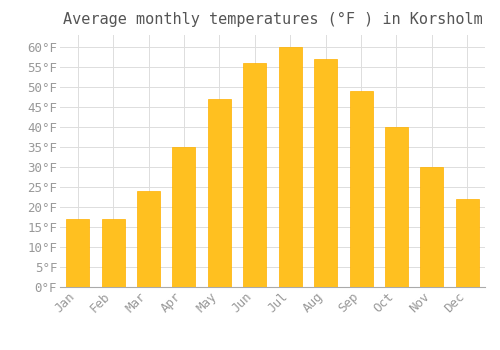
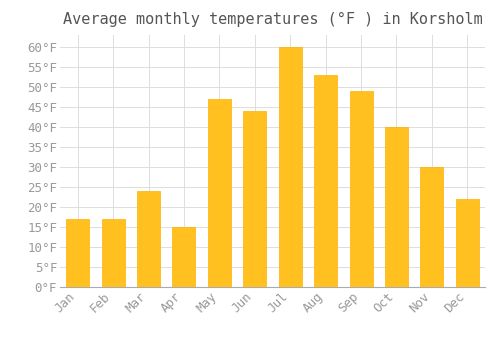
Apr: 35°F -> 15°F
Jun: 56°F -> 44°F
Aug: 57°F -> 53°F
